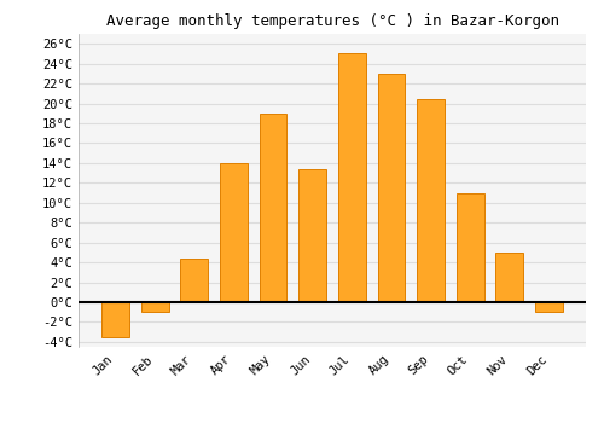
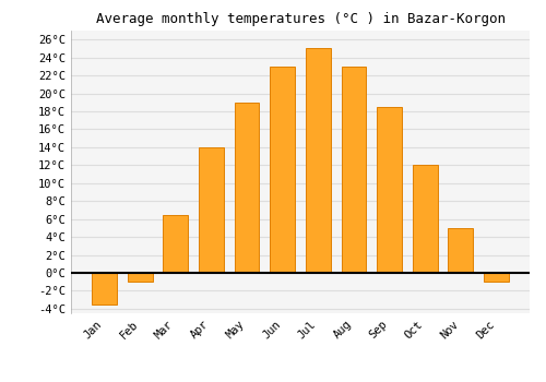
Mar: 4.4°C -> 6.5°C
Jun: 13.4°C -> 23.0°C
Sep: 20.4°C -> 18.5°C
Oct: 11.0°C -> 12.0°C
